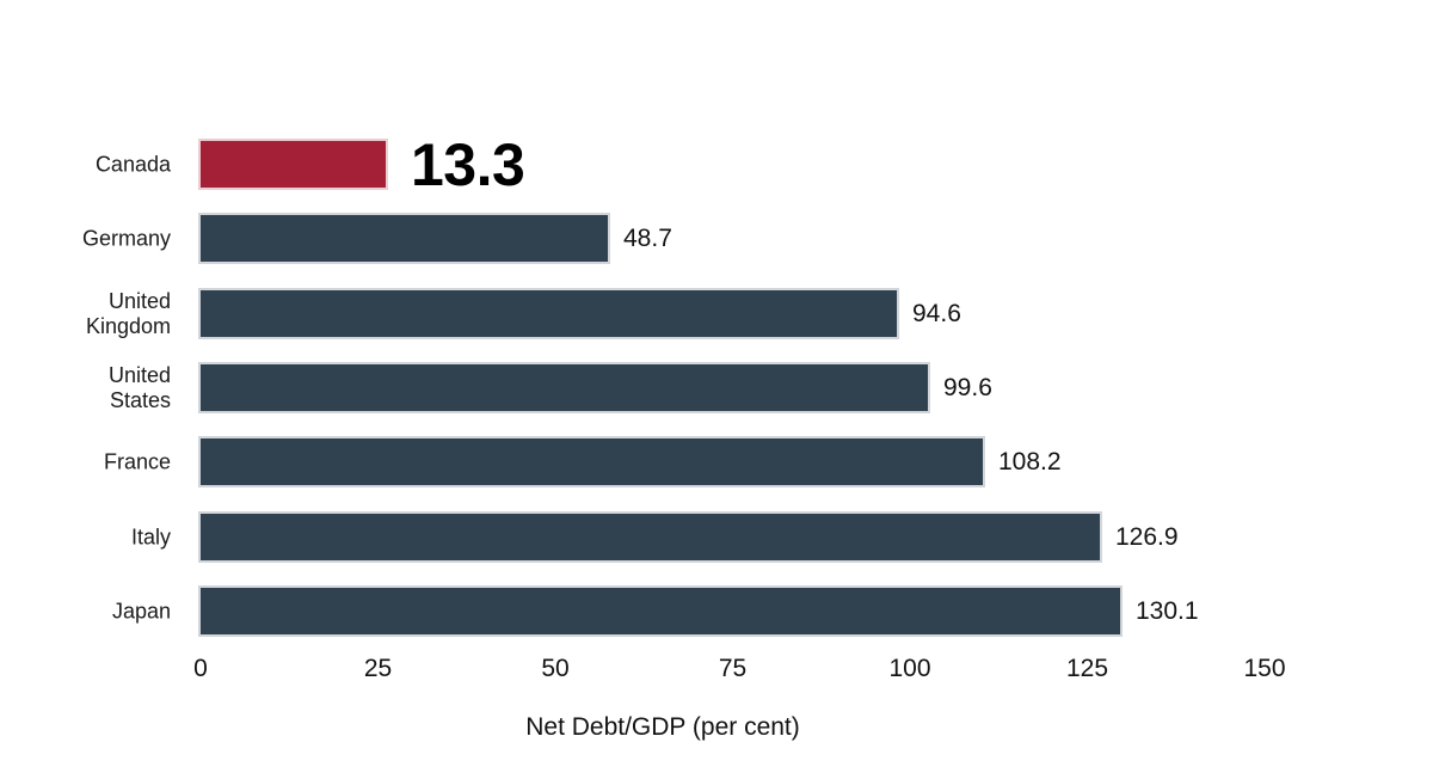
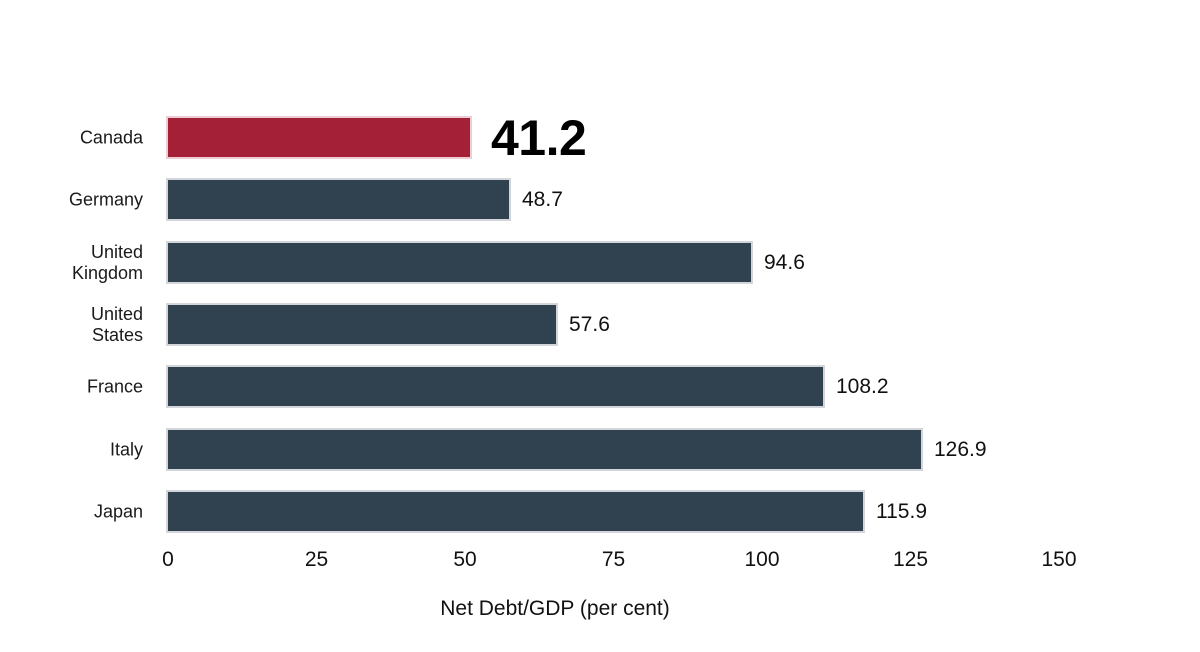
Canada: 13.3 -> 41.2
United States: 99.6 -> 57.6
Japan: 130.1 -> 115.9
